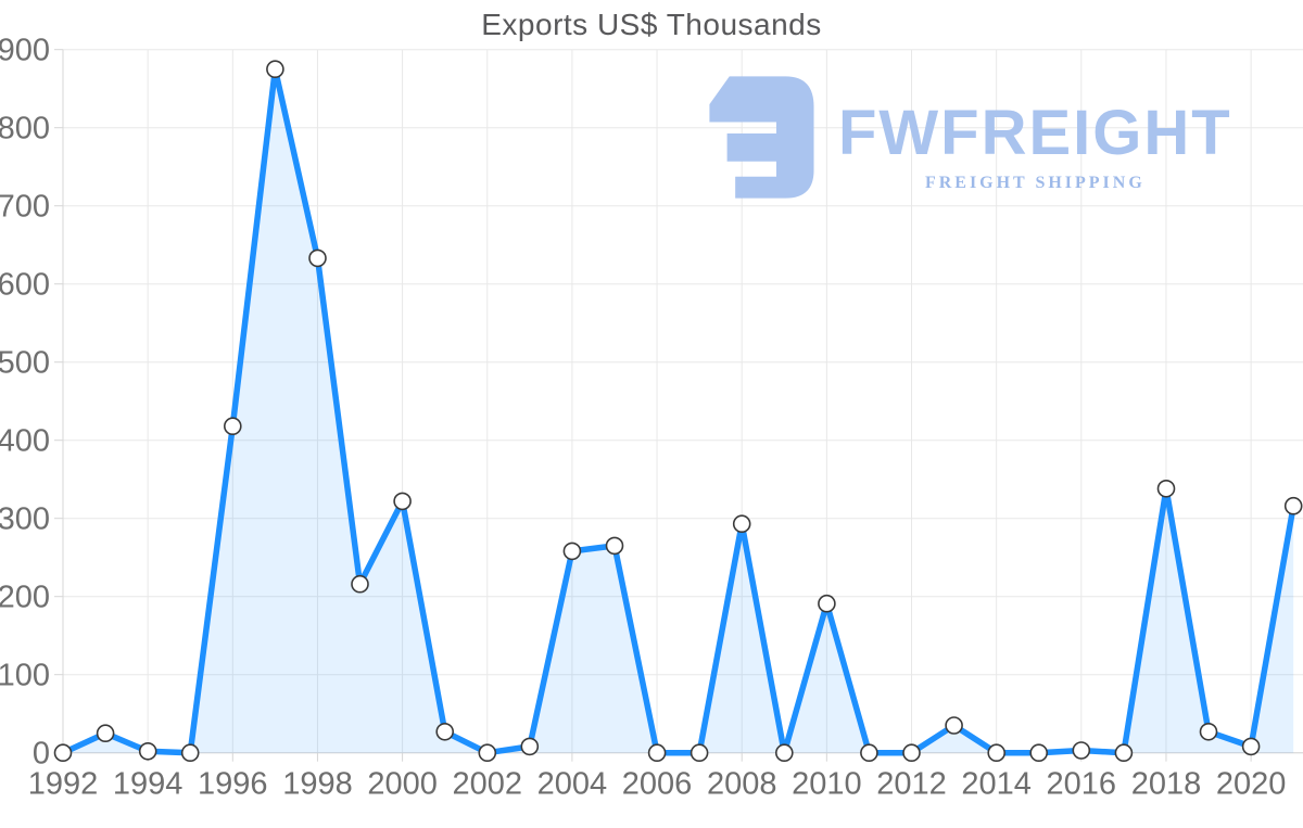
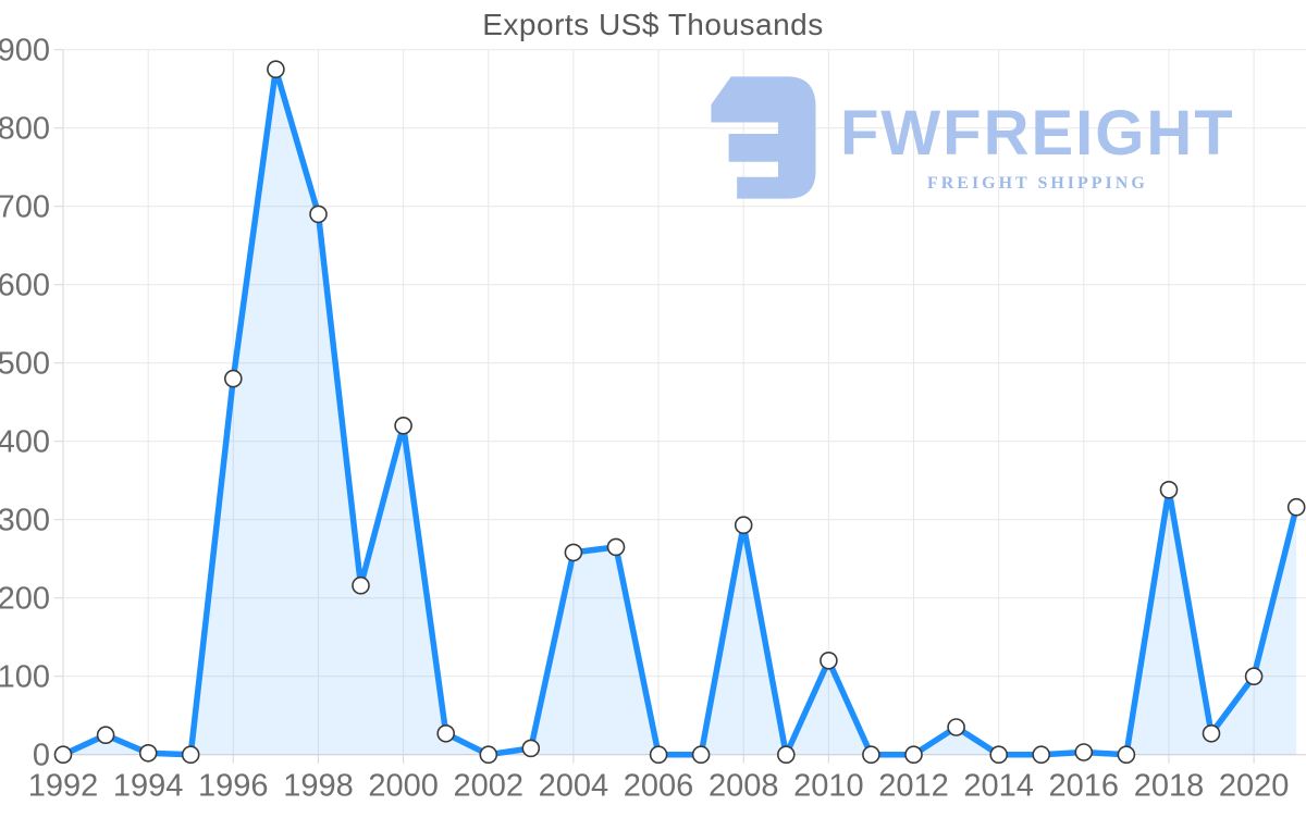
1996: 420 -> 480
1998: 630 -> 690
2000: 320 -> 420
2010: 190 -> 120
2020: 10 -> 100
